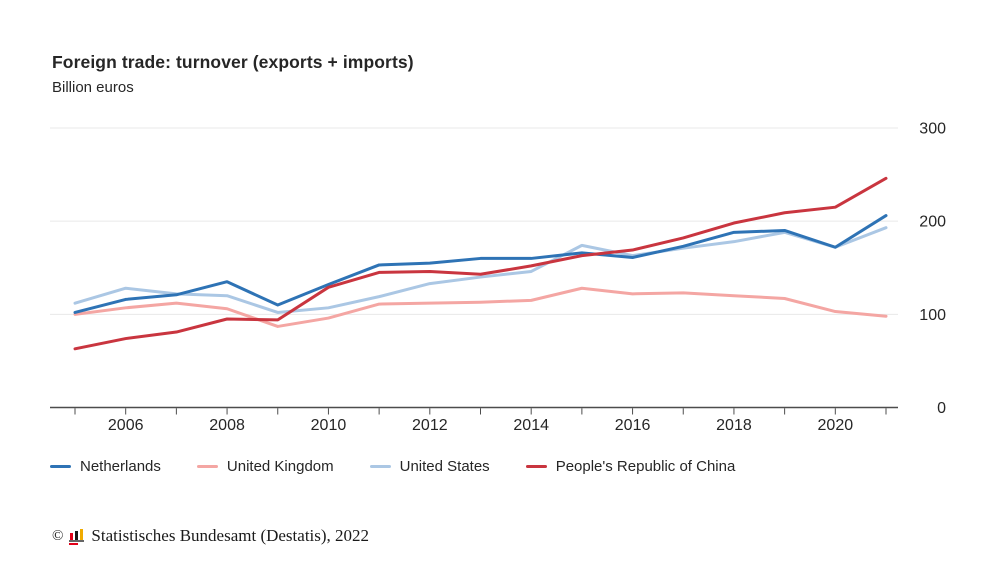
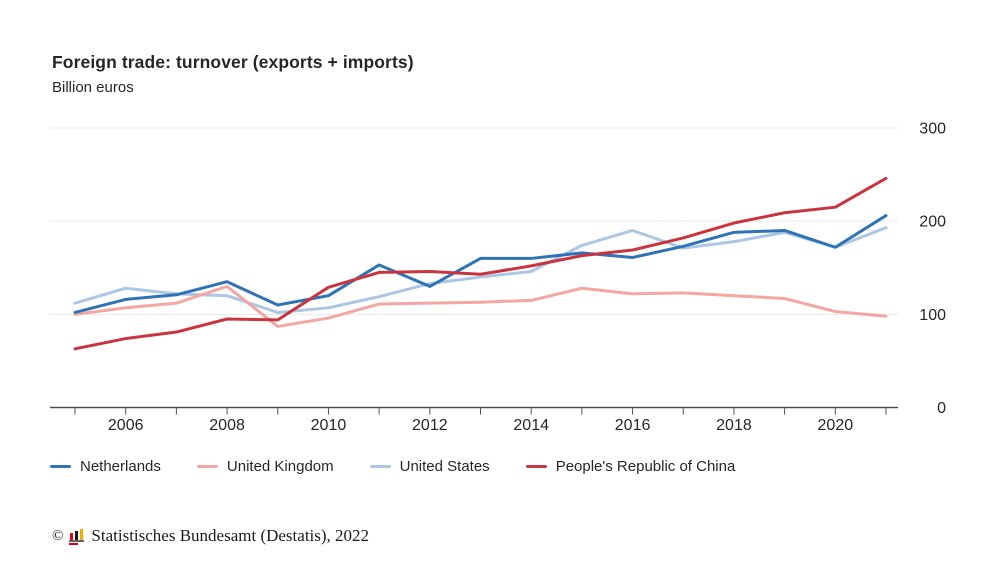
United Kingdom/2008: 110 -> 130
Netherlands/2010: 130 -> 120
Netherlands/2012: 160 -> 130
United States/2016: 160 -> 190
